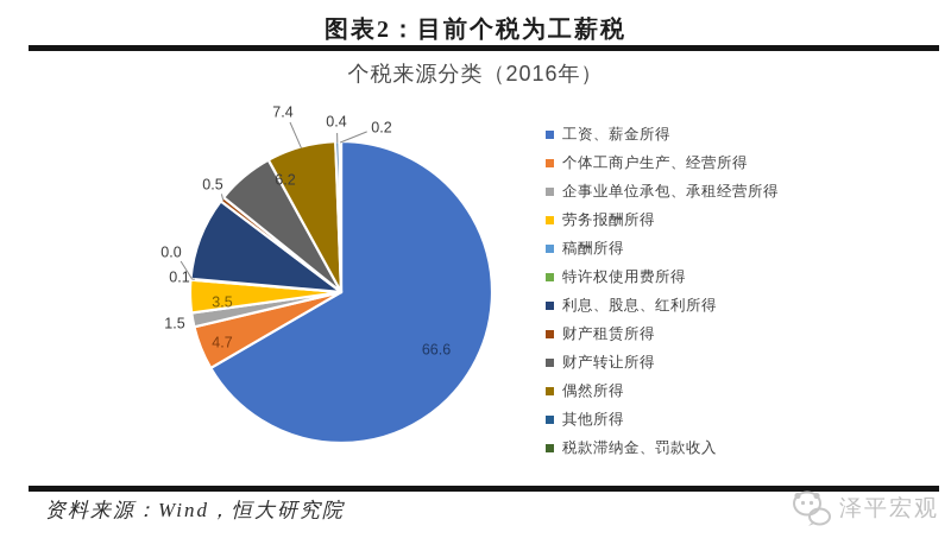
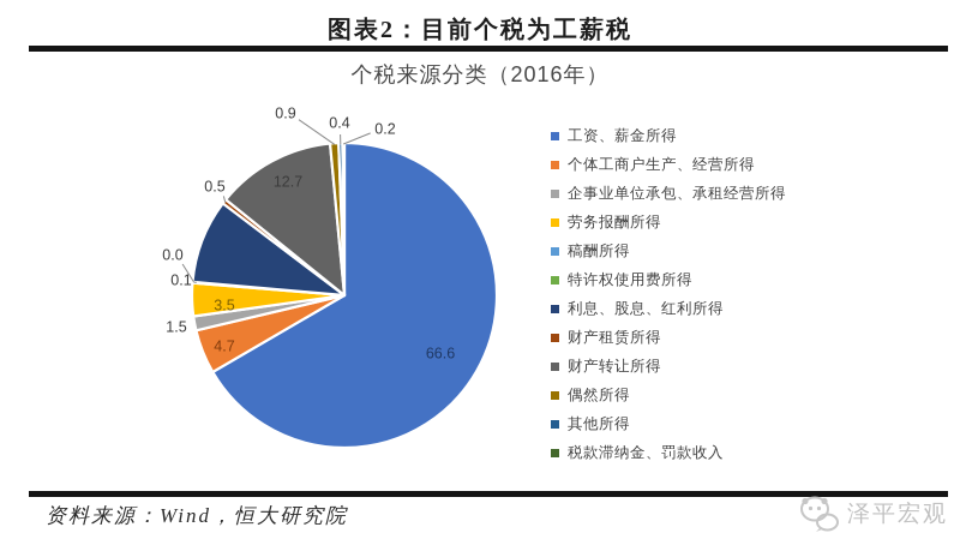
财产转让所得: 6.2 -> 12.7
偶然所得: 7.4 -> 0.9
